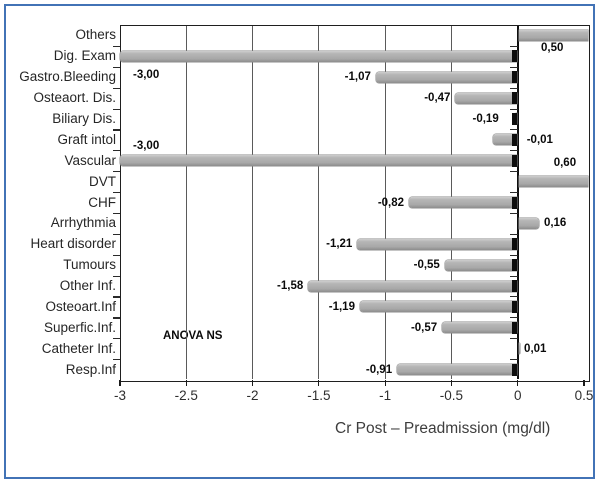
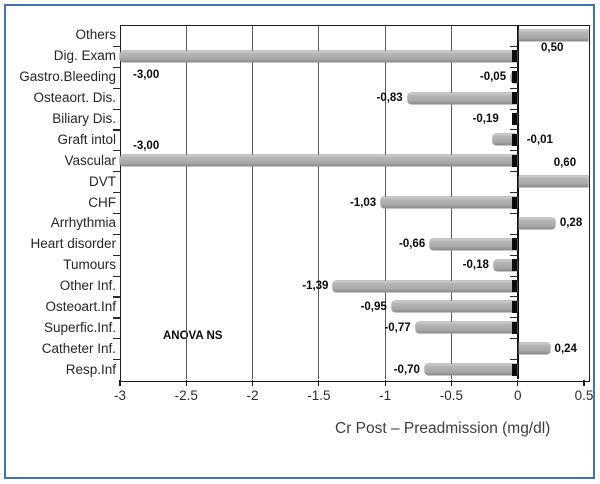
Gastro.Bleeding: -1,07 -> -0,05
Osteaort. Dis.: -0,47 -> -0,83
CHF: -0,82 -> -1,03
Arrhythmia: 0,16 -> 0,28
Heart disorder: -1,21 -> -0,66
Tumours: -0,55 -> -0,18
Other Inf.: -1,58 -> -1,39
Osteoart.Inf: -1,19 -> -0,95
Superfic.Inf.: -0,57 -> -0,77
Catheter Inf.: 0,01 -> 0,24
Resp.Inf: -0,91 -> -0,70
